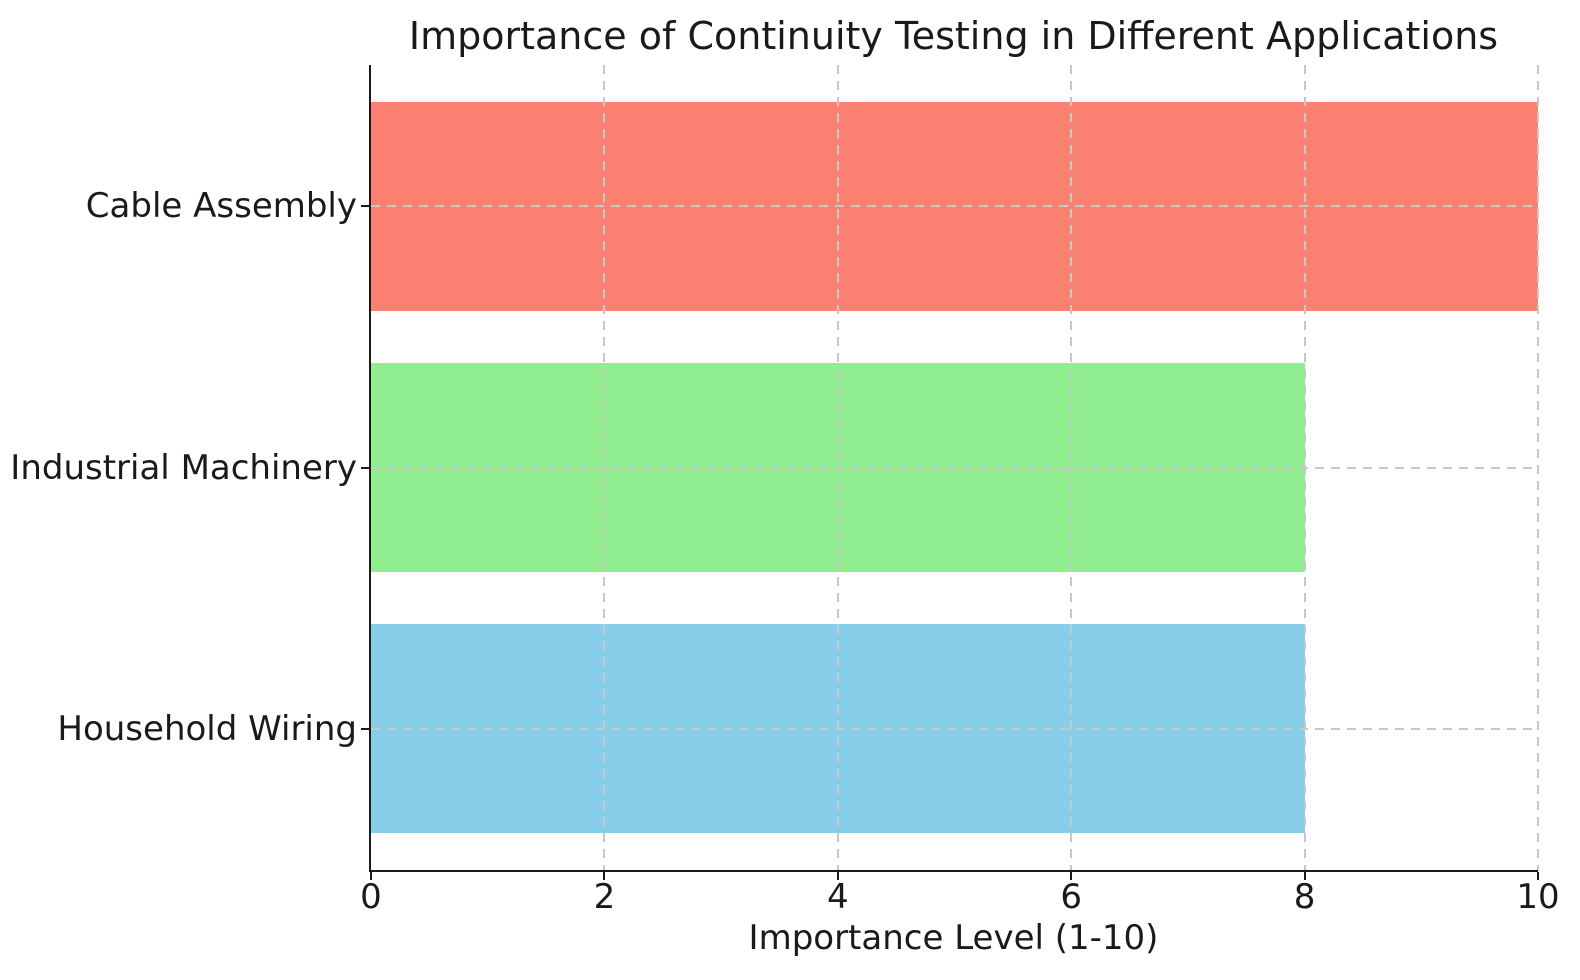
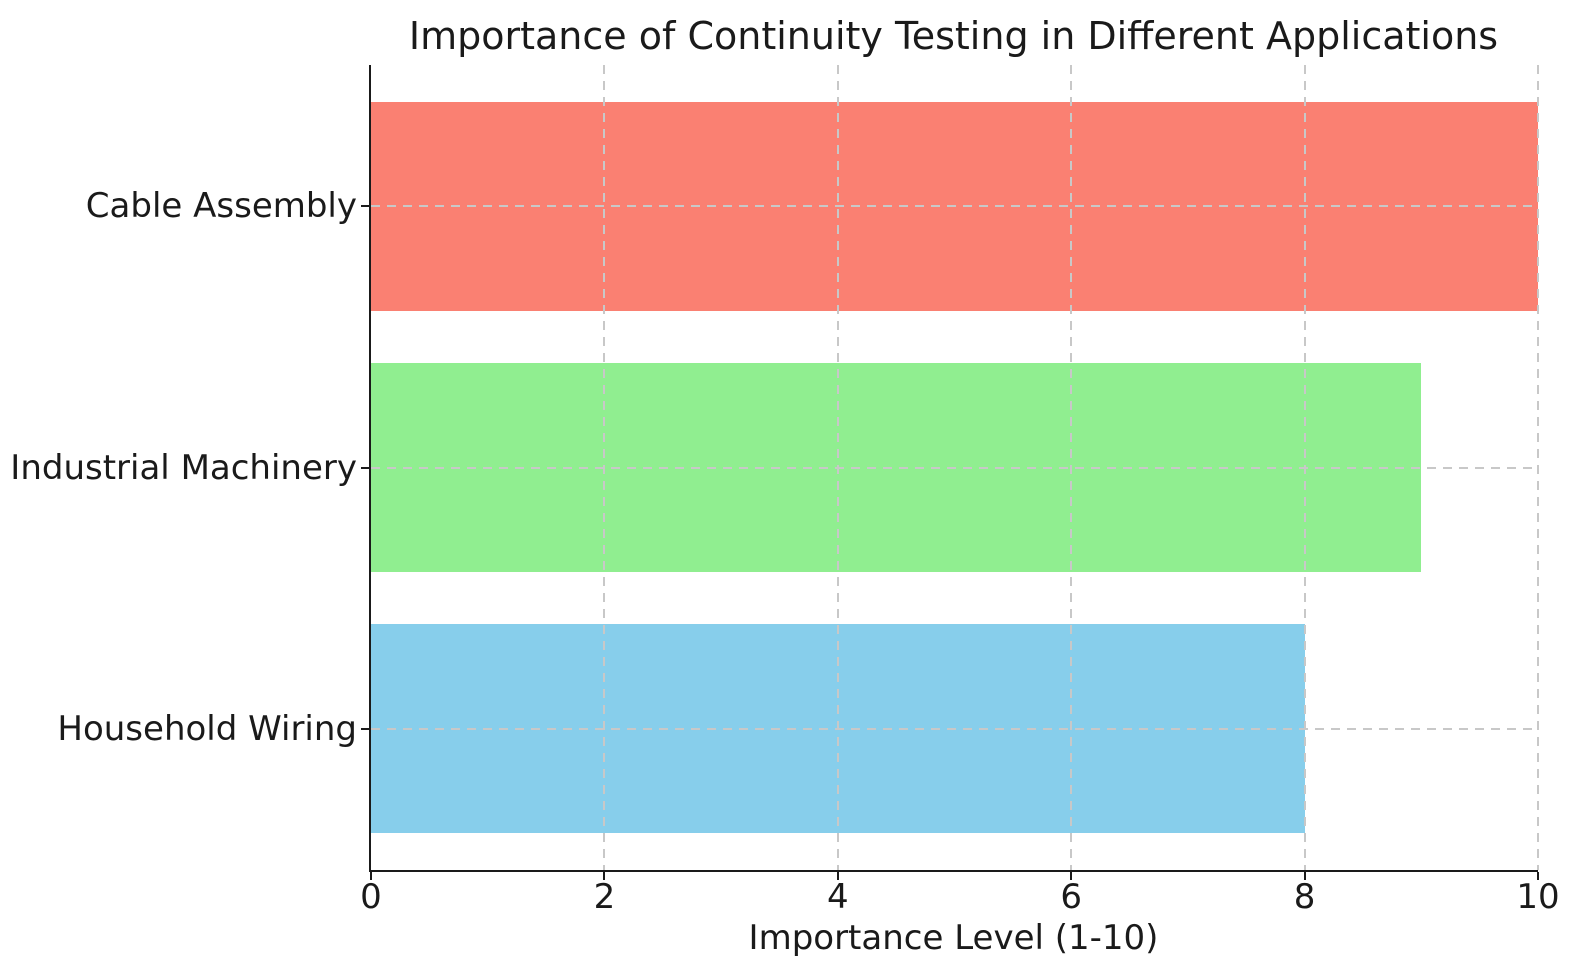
Industrial Machinery: 8 -> 9
